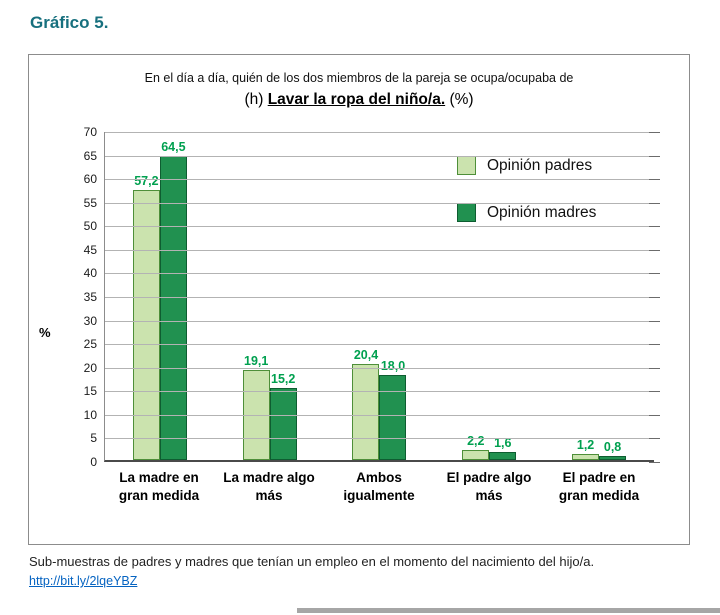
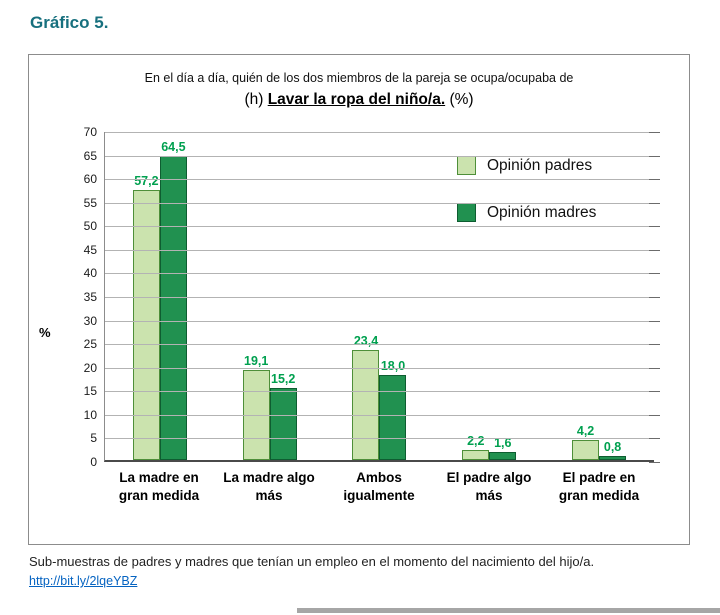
Opinión padres/Ambos igualmente: 20,4 -> 23,4
Opinión padres/El padre en gran medida: 1,2 -> 4,2
